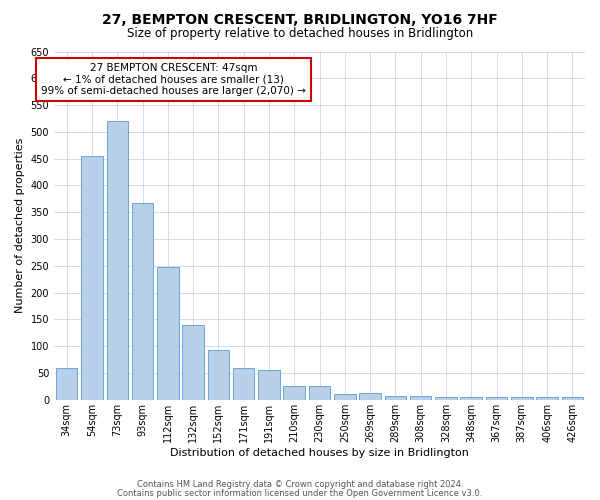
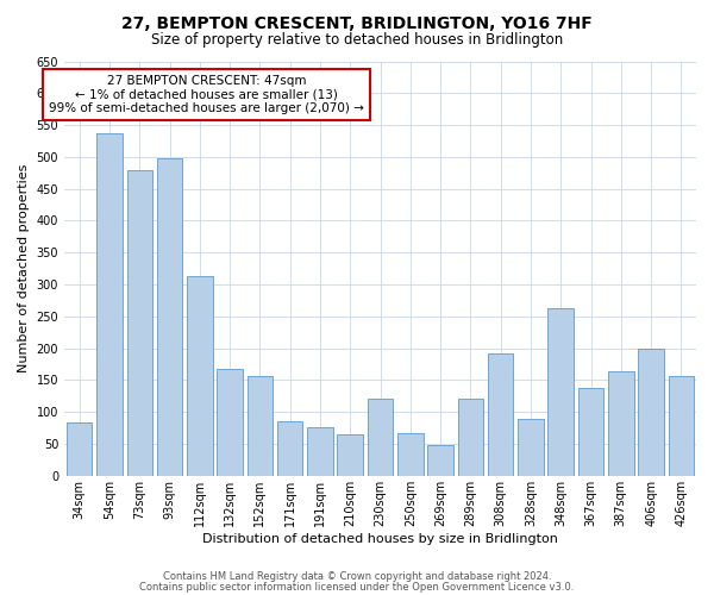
34sqm: 60 -> 84
54sqm: 455 -> 538
73sqm: 520 -> 480
93sqm: 368 -> 498
112sqm: 248 -> 314
132sqm: 140 -> 168
152sqm: 93 -> 156
171sqm: 60 -> 86
191sqm: 55 -> 76
210sqm: 25 -> 64
230sqm: 25 -> 120
250sqm: 10 -> 66
269sqm: 12 -> 48
289sqm: 7 -> 120
308sqm: 7 -> 192
328sqm: 6 -> 90
348sqm: 5 -> 262
367sqm: 5 -> 138
387sqm: 5 -> 164
406sqm: 5 -> 200
426sqm: 5 -> 156
